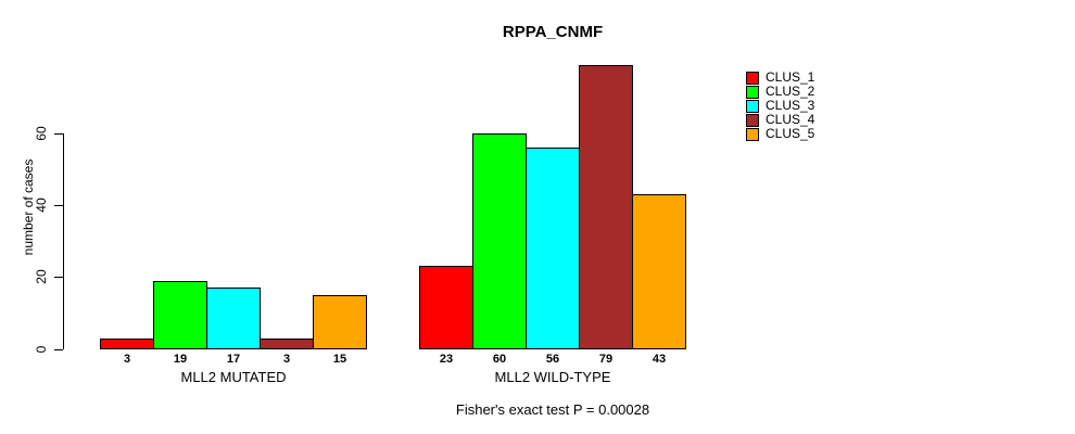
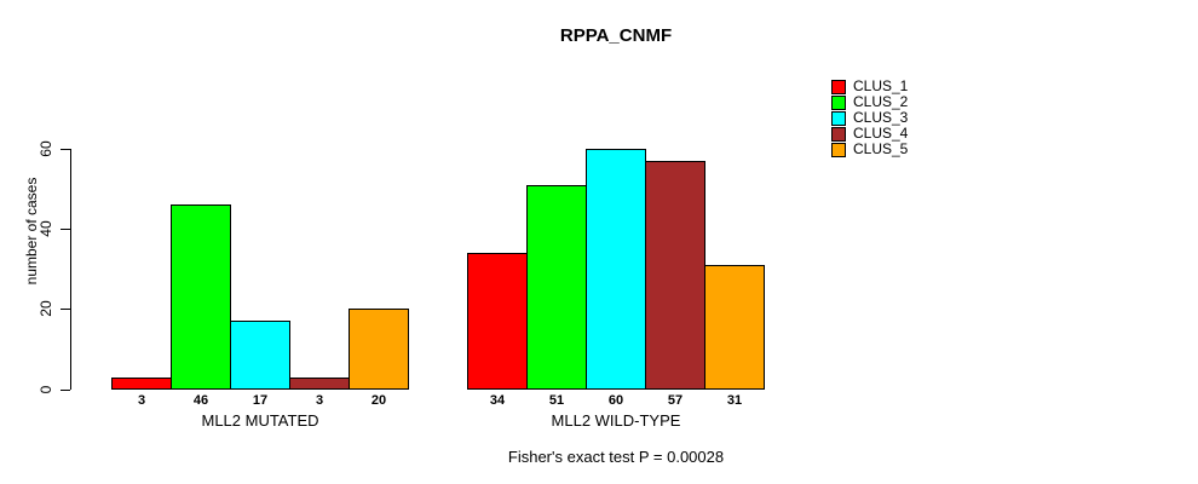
CLUS_2/MLL2 MUTATED: 19 -> 46
CLUS_5/MLL2 MUTATED: 15 -> 20
CLUS_1/MLL2 WILD-TYPE: 23 -> 34
CLUS_2/MLL2 WILD-TYPE: 60 -> 51
CLUS_3/MLL2 WILD-TYPE: 56 -> 60
CLUS_4/MLL2 WILD-TYPE: 79 -> 57
CLUS_5/MLL2 WILD-TYPE: 43 -> 31
